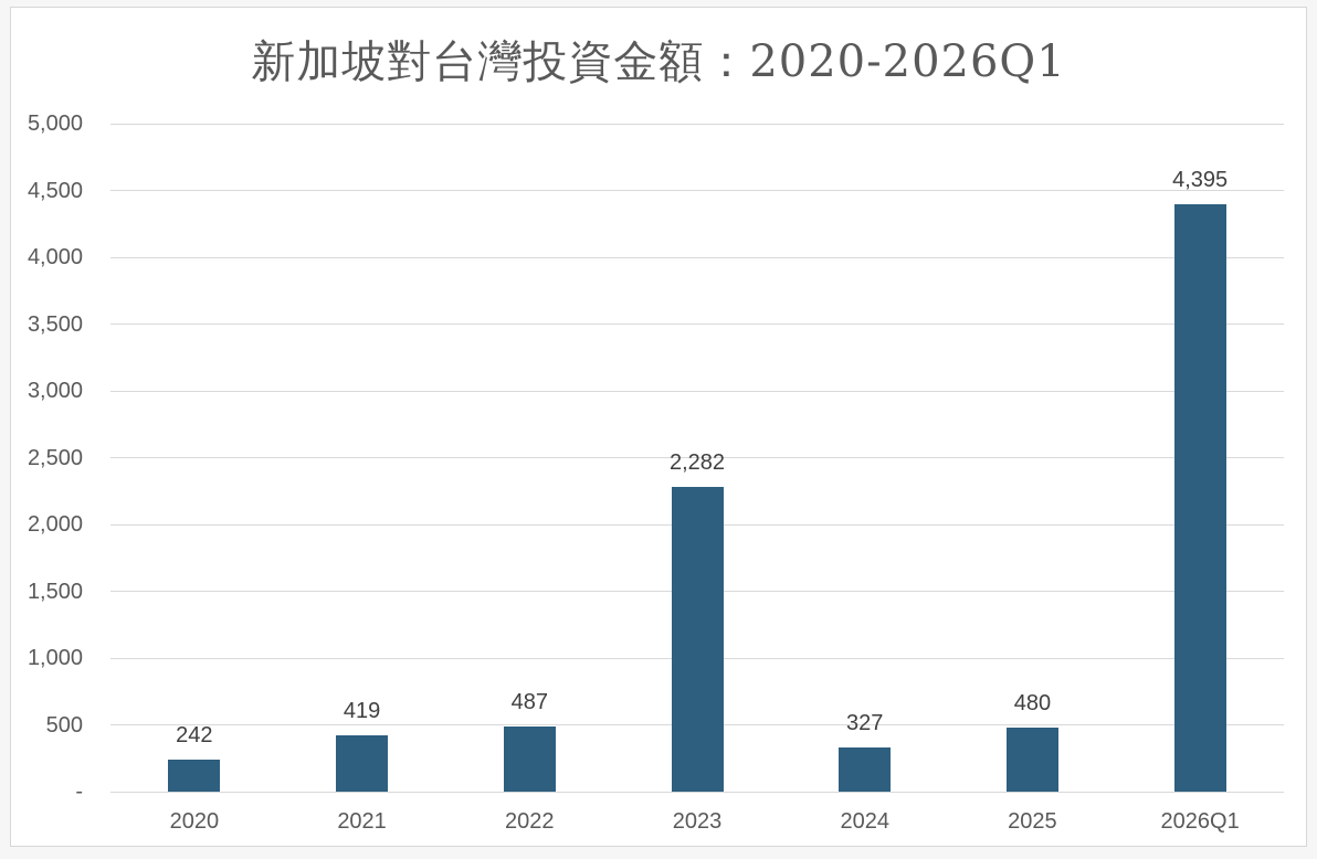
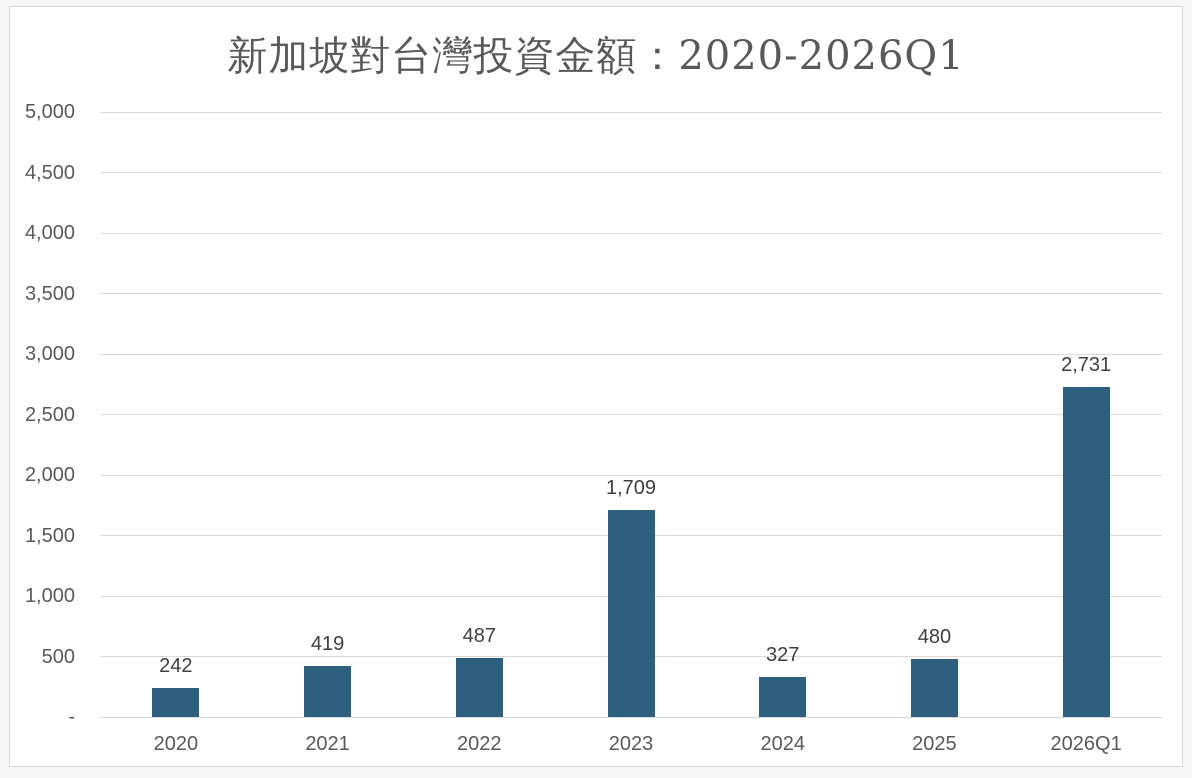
2023: 2,282 -> 1,709
2026Q1: 4,395 -> 2,731
